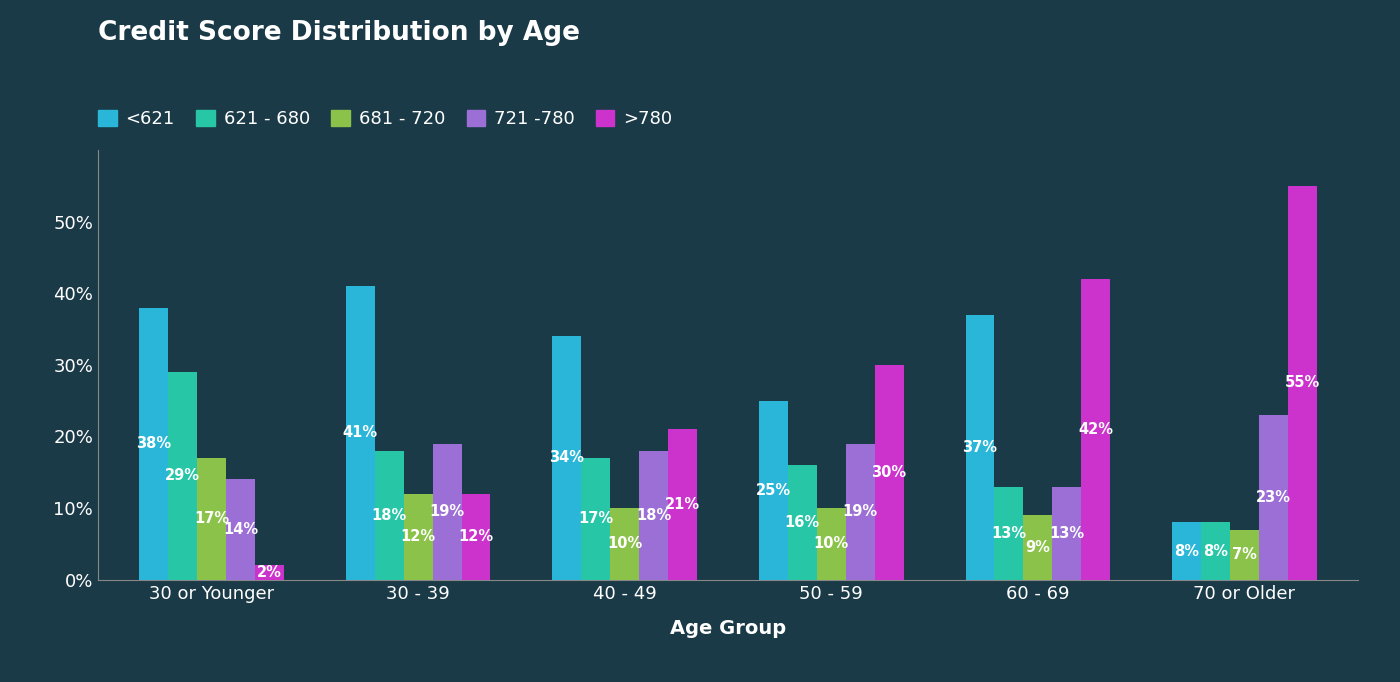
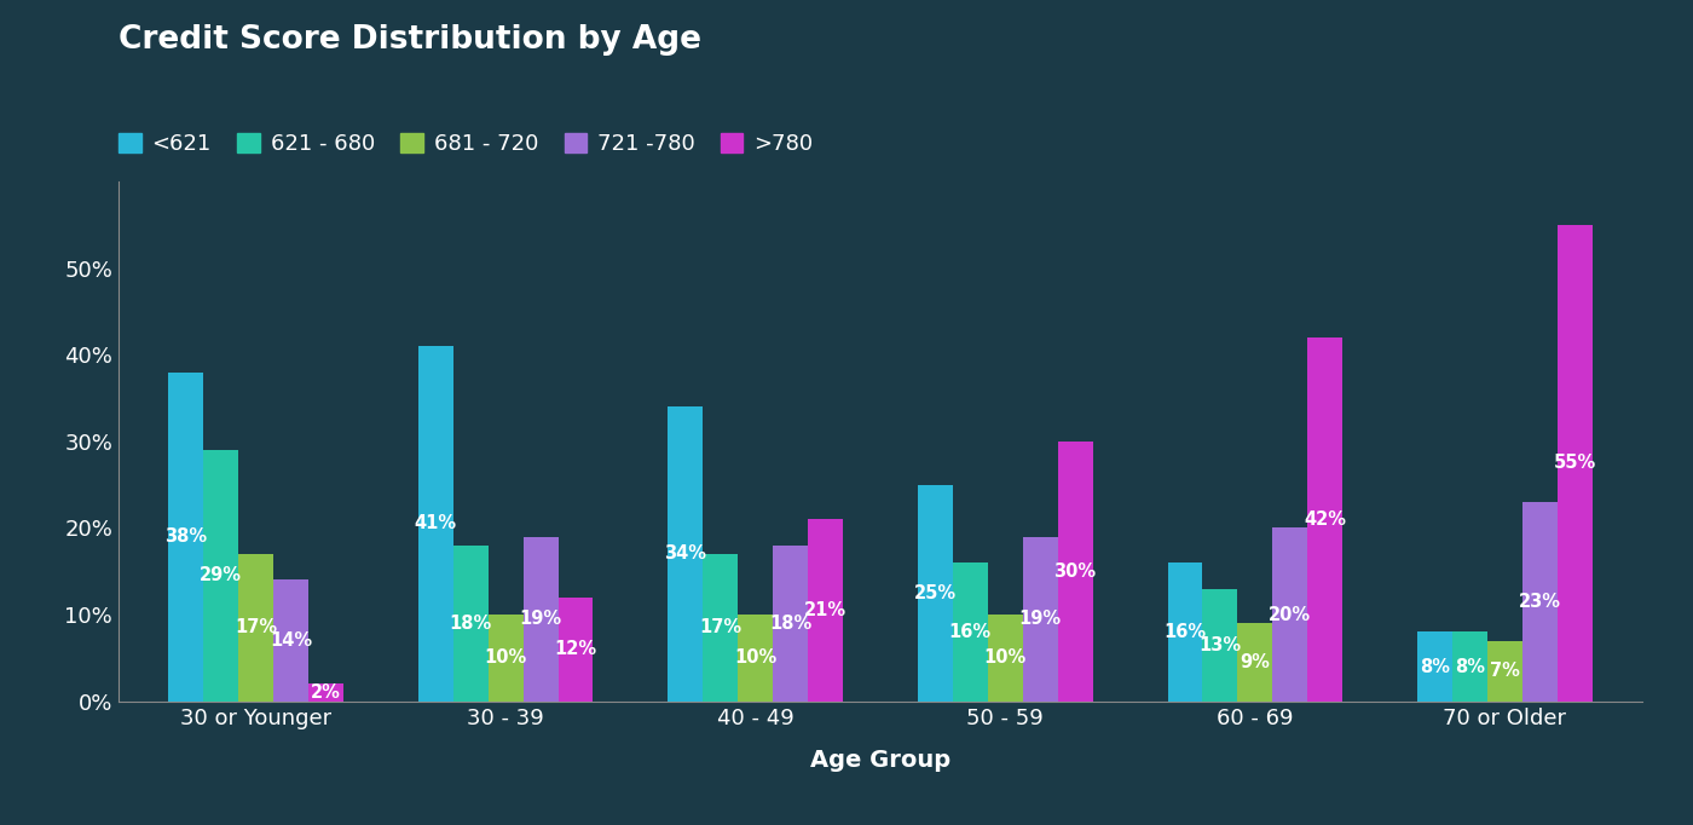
681 - 720/30 - 39: 12% -> 10%
<621/60 - 69: 37% -> 16%
721 -780/60 - 69: 13% -> 20%
